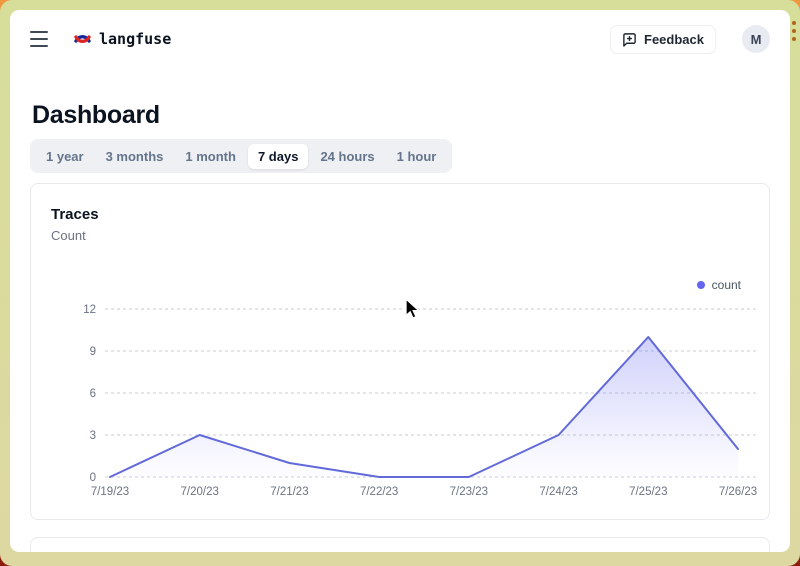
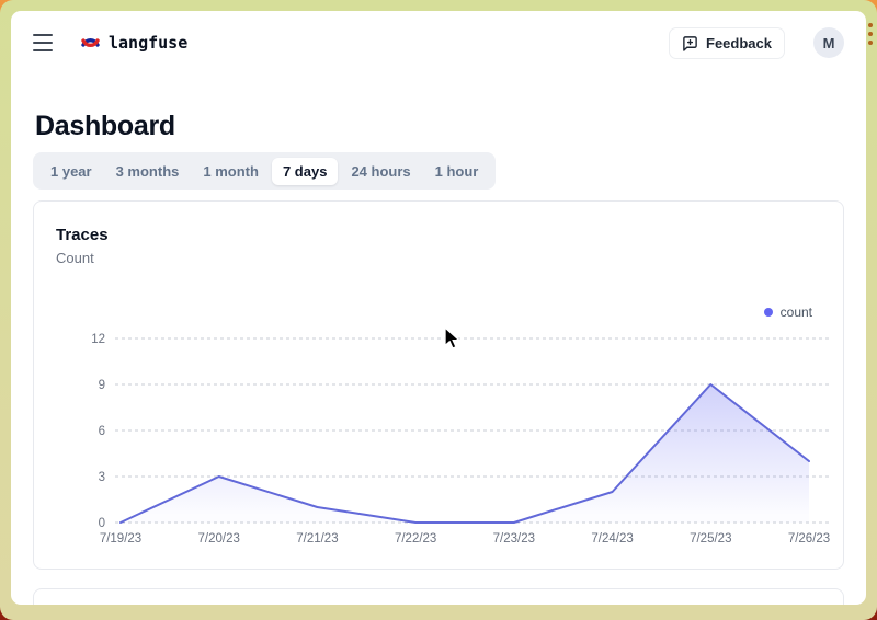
7/24/23: 3 -> 2
7/25/23: 10 -> 9
7/26/23: 2 -> 4
